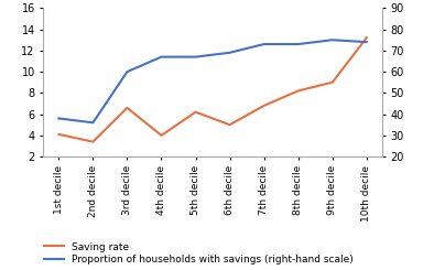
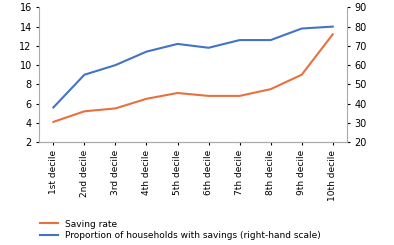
Saving rate/2nd decile: 3.4 -> 5.2
Proportion of households with savings (right-hand scale)/2nd decile: 36 -> 55
Saving rate/3rd decile: 6.6 -> 5.5
Saving rate/4th decile: 4.0 -> 6.5
Saving rate/5th decile: 6.2 -> 7.1
Proportion of households with savings (right-hand scale)/5th decile: 67 -> 71
Saving rate/6th decile: 5.0 -> 6.8
Saving rate/8th decile: 8.2 -> 7.5
Proportion of households with savings (right-hand scale)/9th decile: 75 -> 79
Proportion of households with savings (right-hand scale)/10th decile: 74 -> 80
